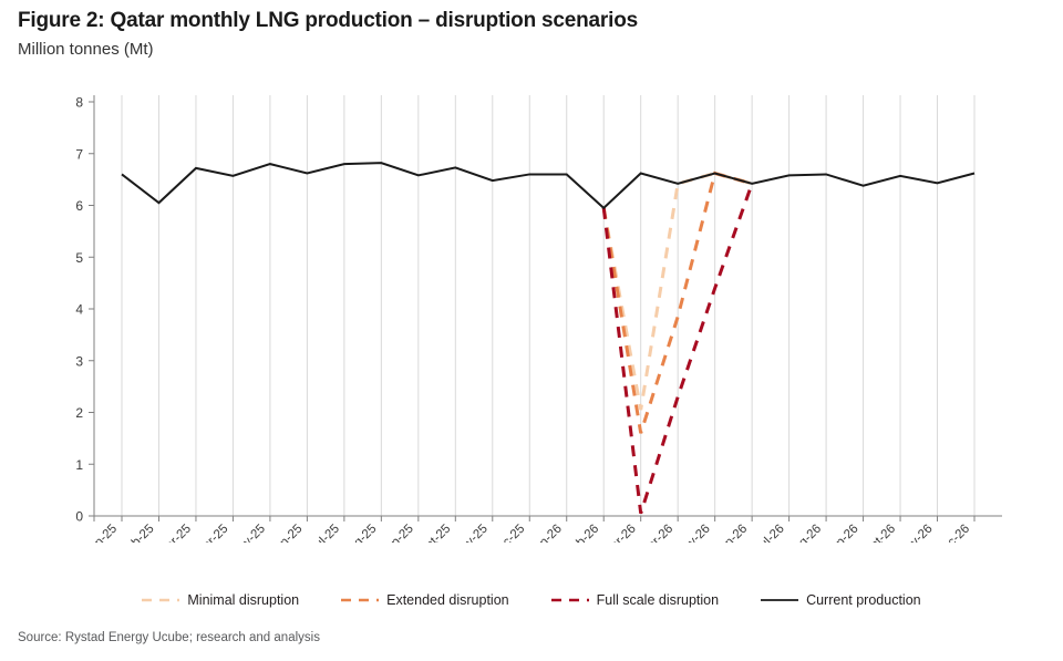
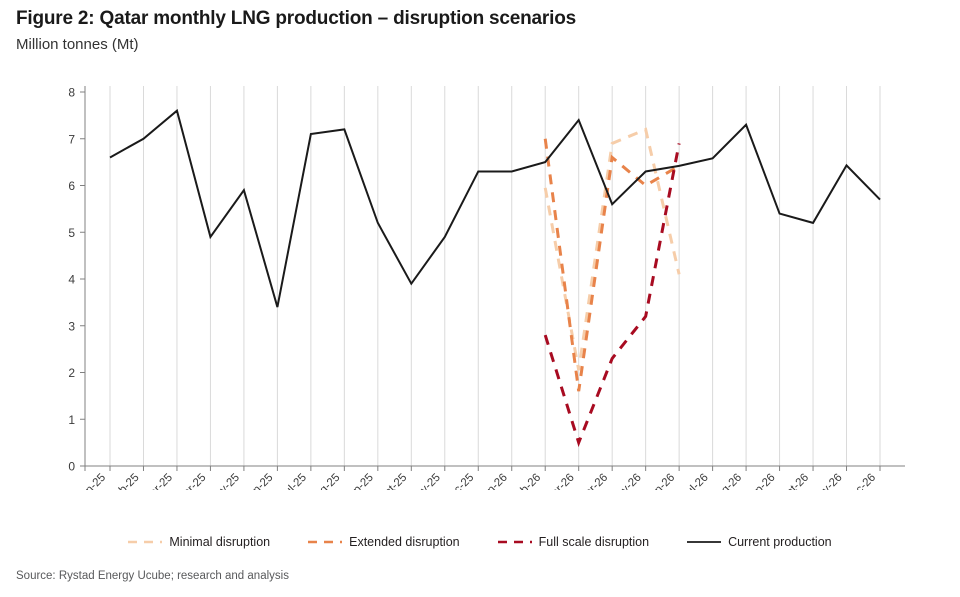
Current production/Feb-25: 6.0 -> 7.0
Current production/Mar-25: 6.7 -> 7.6
Current production/Apr-25: 6.6 -> 4.9
Current production/May-25: 6.8 -> 5.9
Current production/Jun-25: 6.6 -> 3.4
Current production/Jul-25: 6.8 -> 7.1
Current production/Aug-25: 6.8 -> 7.2
Current production/Sep-25: 6.6 -> 5.2
Current production/Oct-25: 6.7 -> 3.9
Current production/Nov-25: 6.5 -> 4.9
Current production/Dec-25: 6.6 -> 6.3
Current production/Jan-26: 6.6 -> 6.3
Current production/Feb-26: 6.0 -> 6.5
Extended disruption/Feb-26: 6.0 -> 7.0
Full scale disruption/Feb-26: 6.0 -> 2.8
Current production/Mar-26: 6.6 -> 7.4
Full scale disruption/Mar-26: 0.1 -> 0.5
Current production/Apr-26: 6.4 -> 5.6
Minimal disruption/Apr-26: 6.4 -> 6.9
Extended disruption/Apr-26: 3.9 -> 6.6
Current production/May-26: 6.6 -> 6.3
Minimal disruption/May-26: 6.6 -> 7.2
Extended disruption/May-26: 6.6 -> 6.0
Full scale disruption/May-26: 4.4 -> 3.2
Minimal disruption/Jun-26: 6.4 -> 4.1
Full scale disruption/Jun-26: 6.4 -> 6.9
Current production/Aug-26: 6.6 -> 7.3
Current production/Sep-26: 6.4 -> 5.4
Current production/Oct-26: 6.6 -> 5.2
Current production/Dec-26: 6.6 -> 5.7
